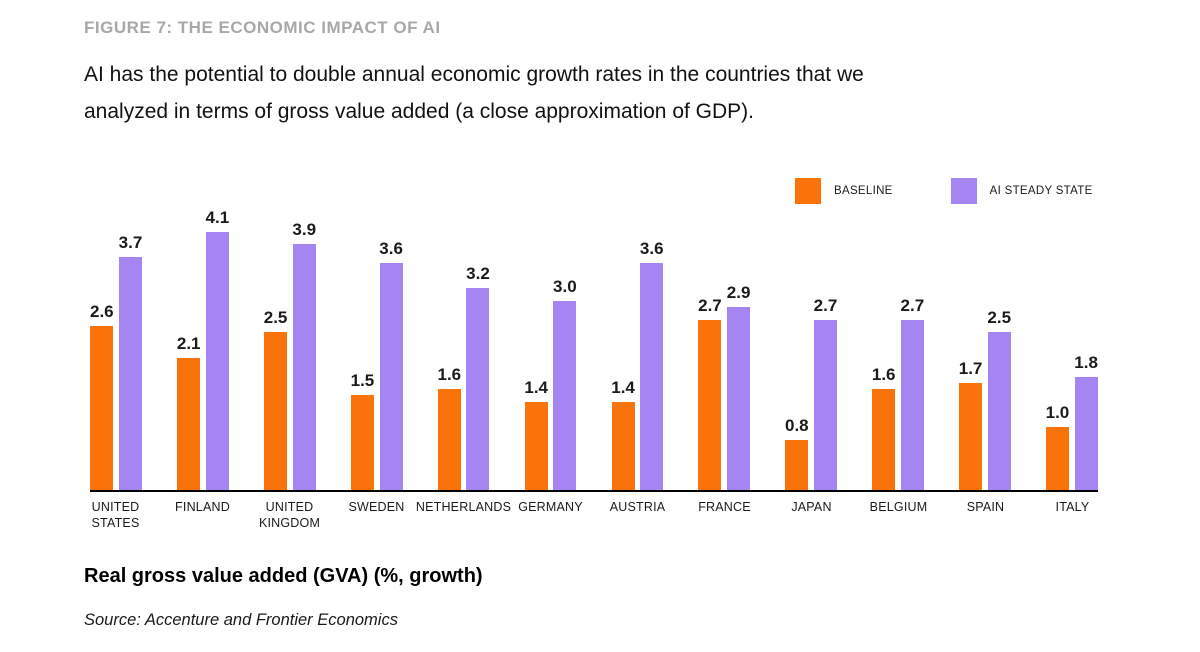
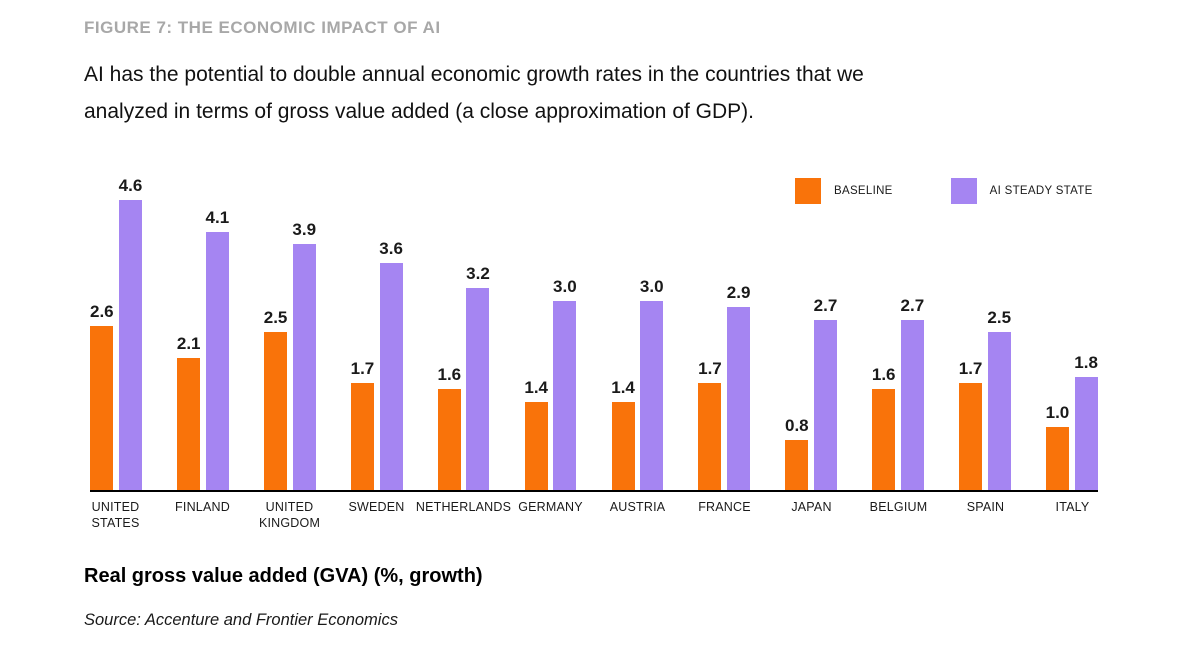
AI STEADY STATE/UNITED STATES: 3.7 -> 4.6
BASELINE/SWEDEN: 1.5 -> 1.7
AI STEADY STATE/AUSTRIA: 3.6 -> 3.0
BASELINE/FRANCE: 2.7 -> 1.7
